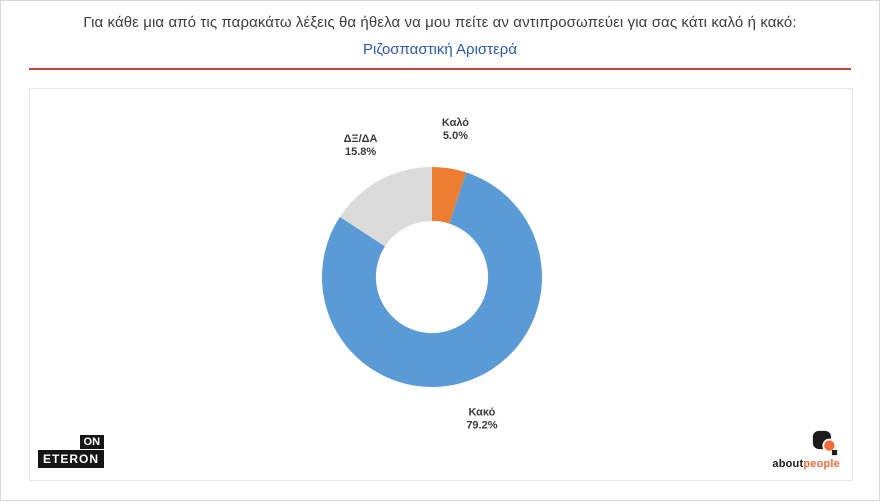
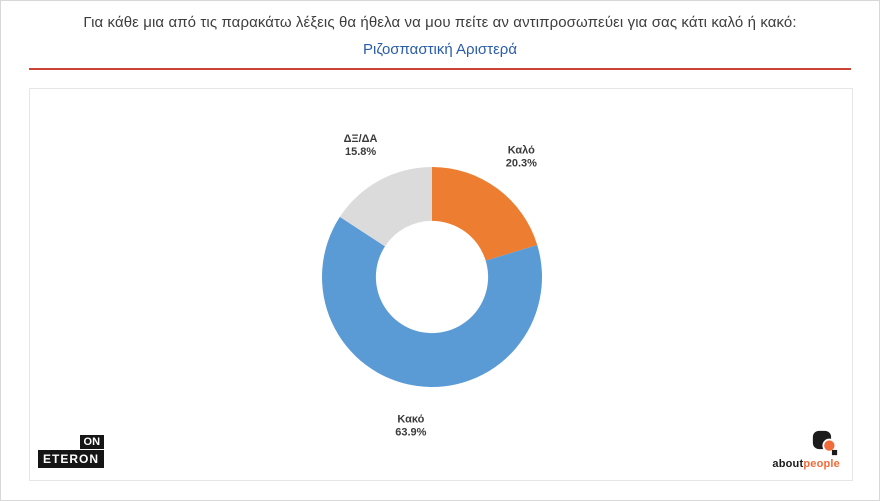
Καλό: 5.0% -> 20.3%
Κακό: 79.2% -> 63.9%
